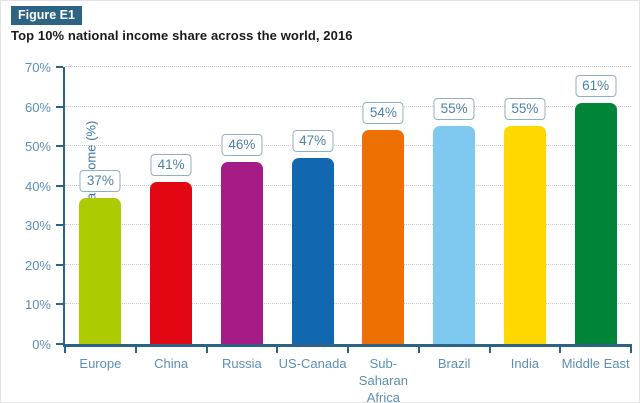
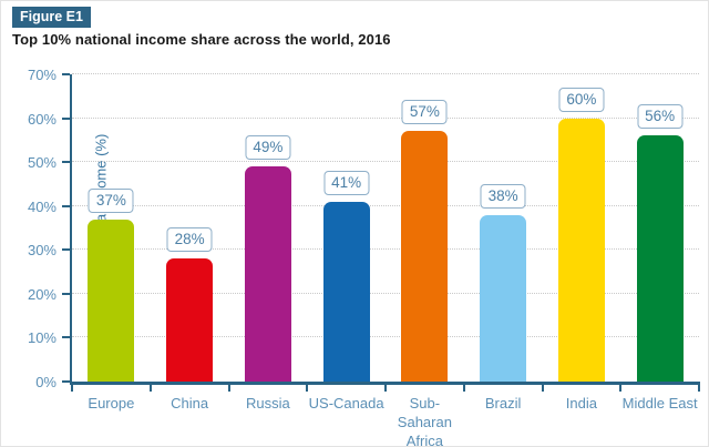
China: 41% -> 28%
Russia: 46% -> 49%
US-Canada: 47% -> 41%
Sub-Saharan Africa: 54% -> 57%
Brazil: 55% -> 38%
India: 55% -> 60%
Middle East: 61% -> 56%
